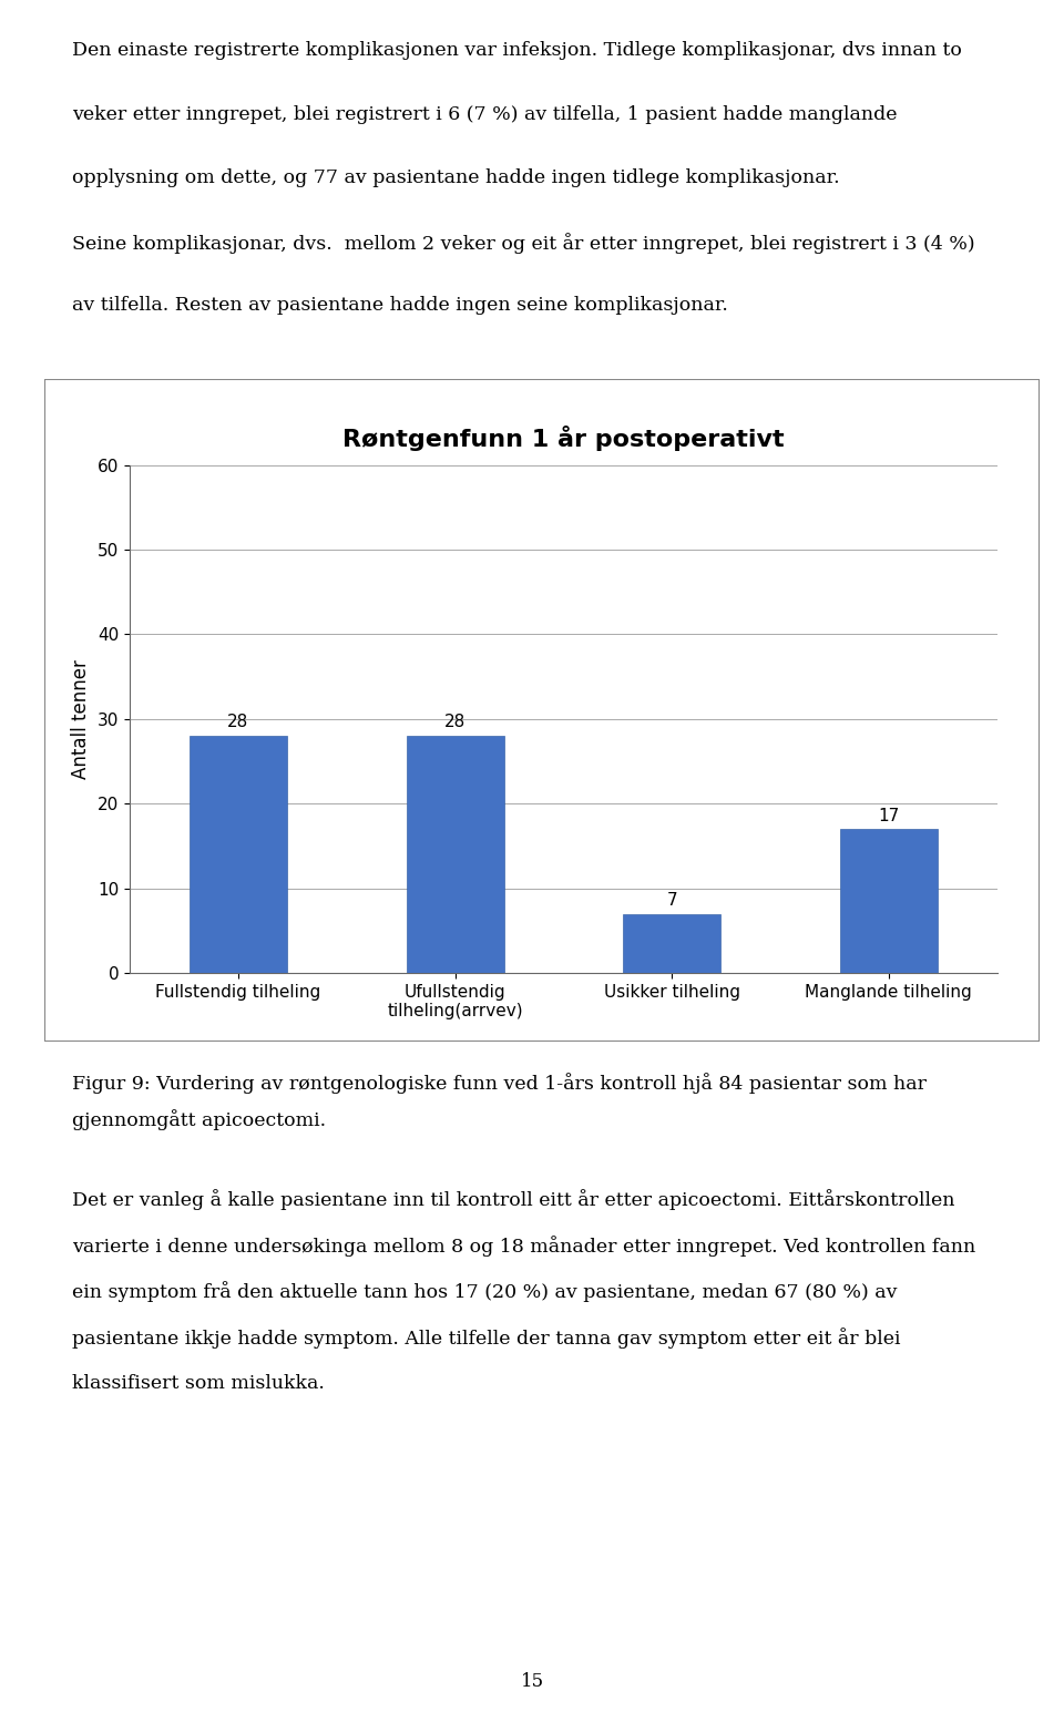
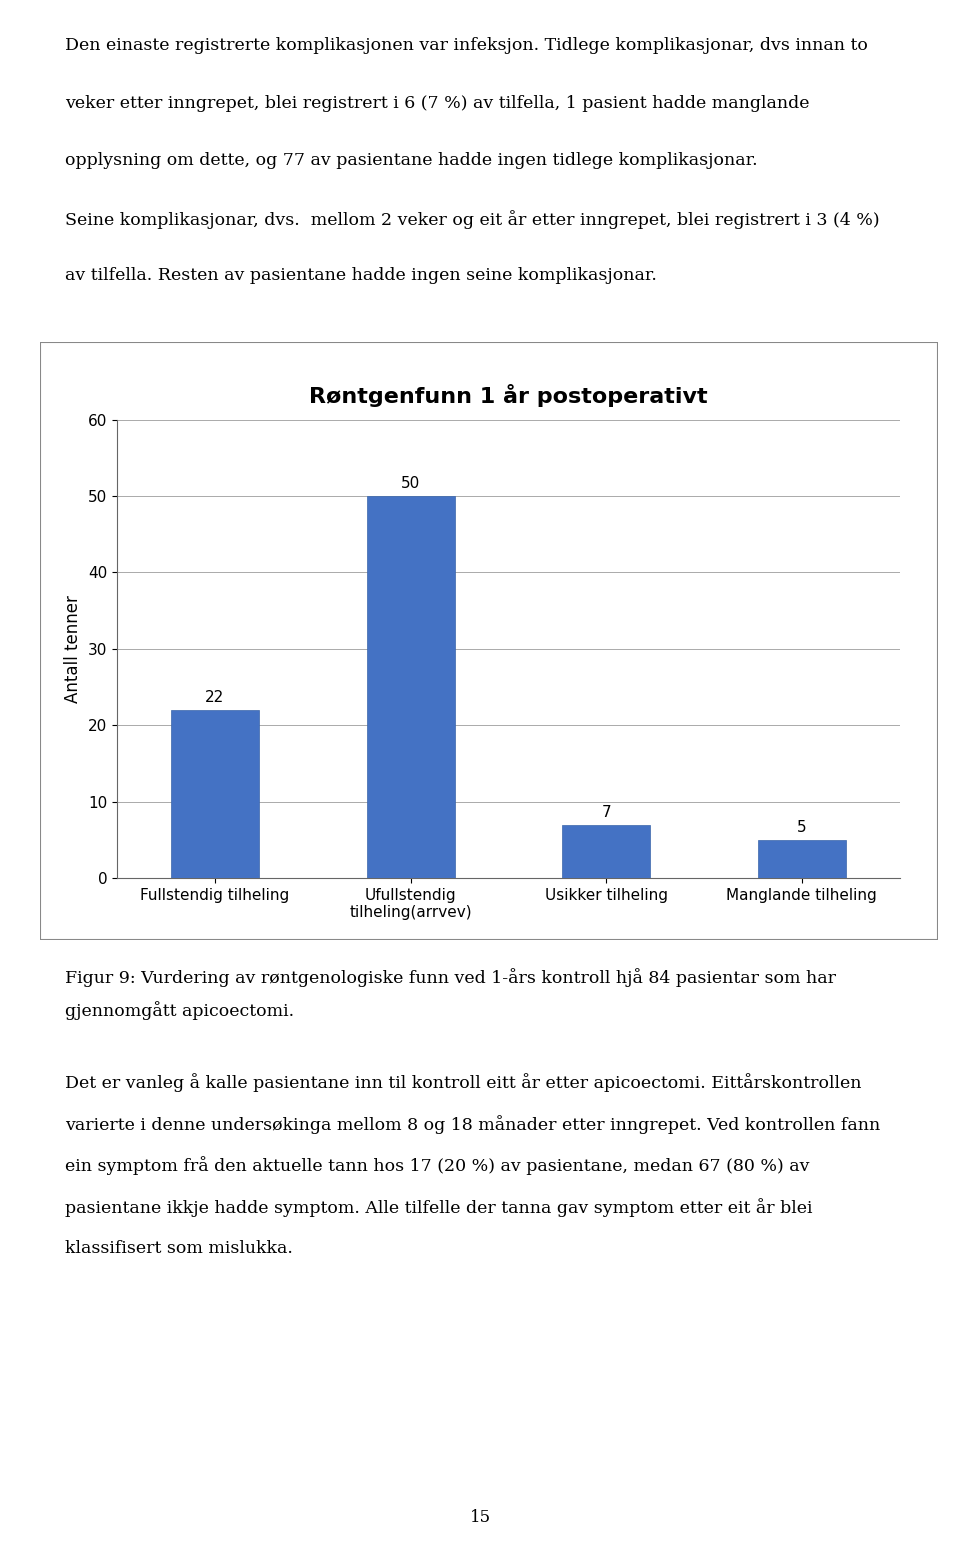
Fullstendig tilheling: 28 -> 22
Ufullstendig tilheling(arrvev): 28 -> 50
Manglande tilheling: 17 -> 5
